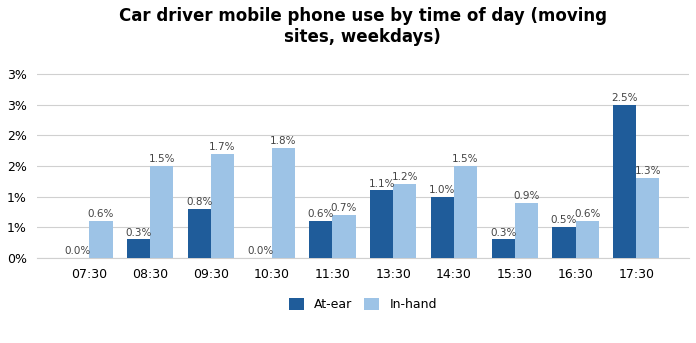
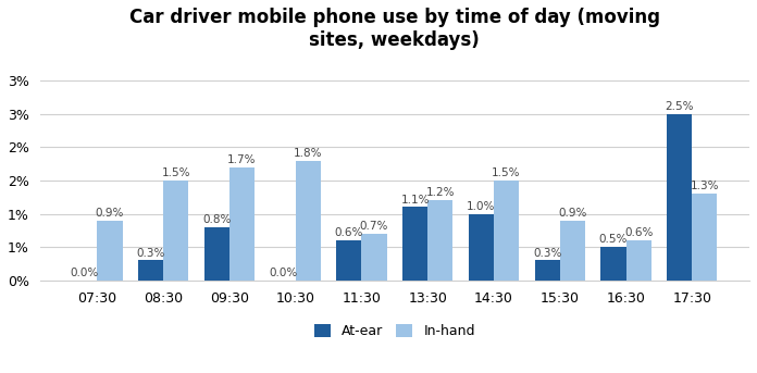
In-hand/07:30: 0.6% -> 0.9%
